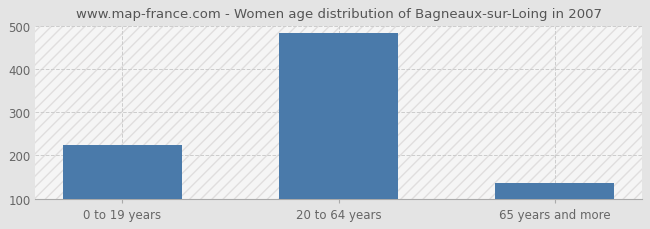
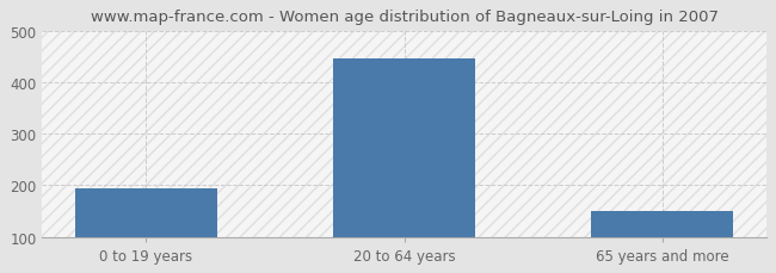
0 to 19 years: 224 -> 195
20 to 64 years: 484 -> 445
65 years and more: 137 -> 150
